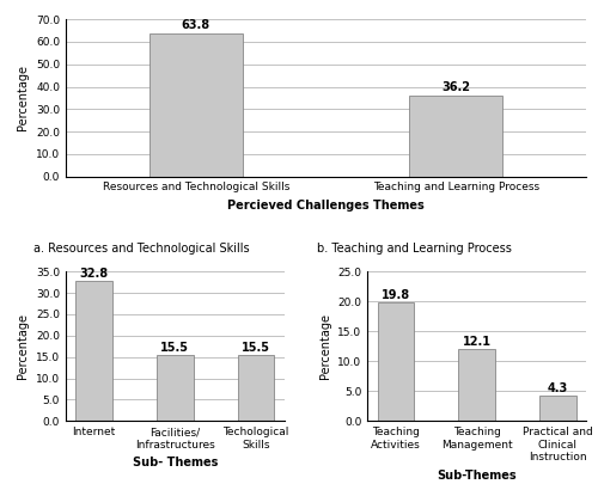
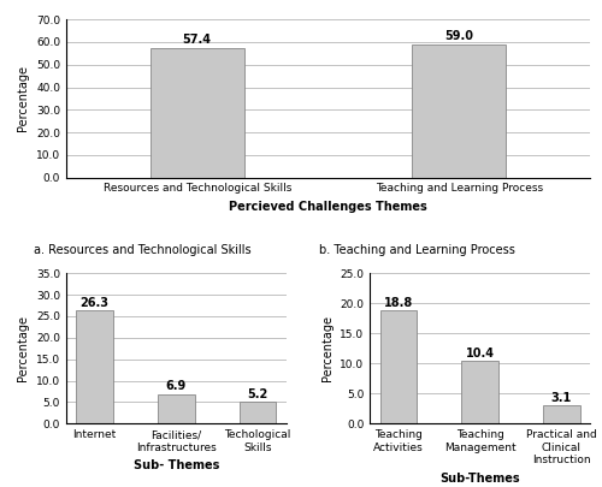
Resources and Technological Skills: 63.8 -> 57.4
Teaching and Learning Process: 36.2 -> 59.0
Internet: 32.8 -> 26.3
Facilities/ Infrastructures: 15.5 -> 6.9
Techological Skills: 15.5 -> 5.2
Teaching Activities: 19.8 -> 18.8
Teaching Management: 12.1 -> 10.4
Practical and Clinical Instruction: 4.3 -> 3.1
